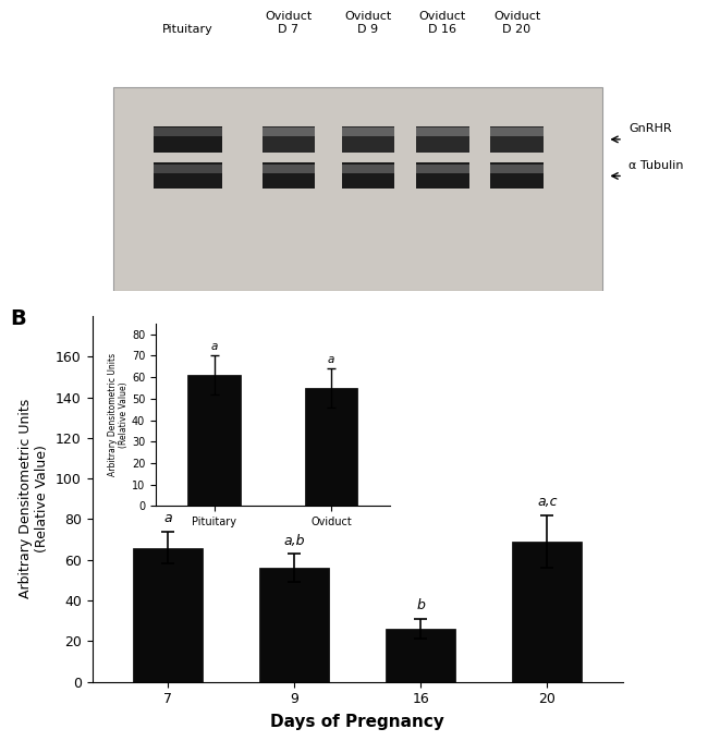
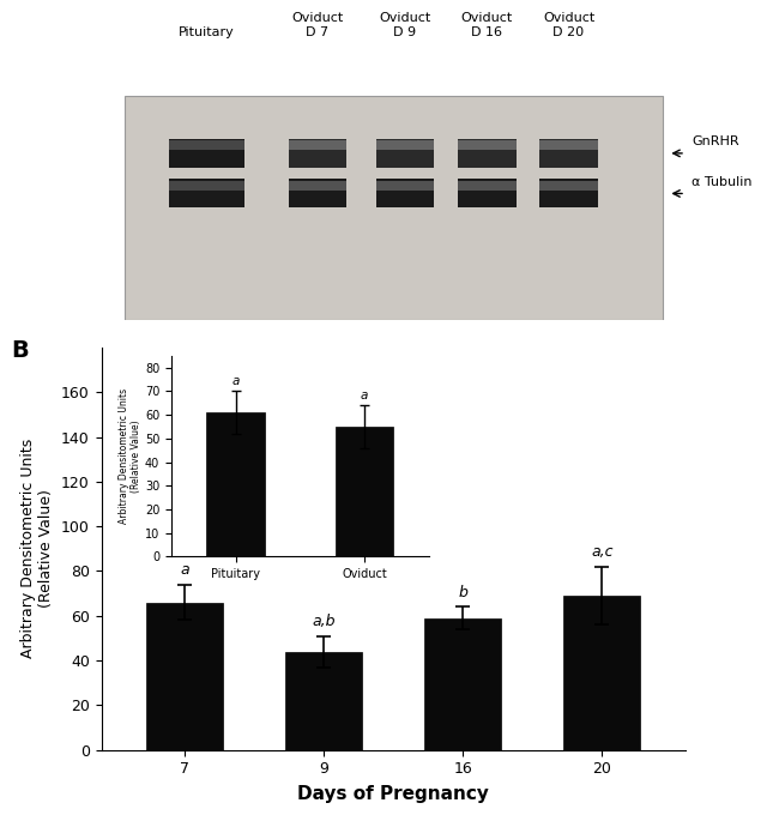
9: 56 -> 44
16: 26 -> 59
